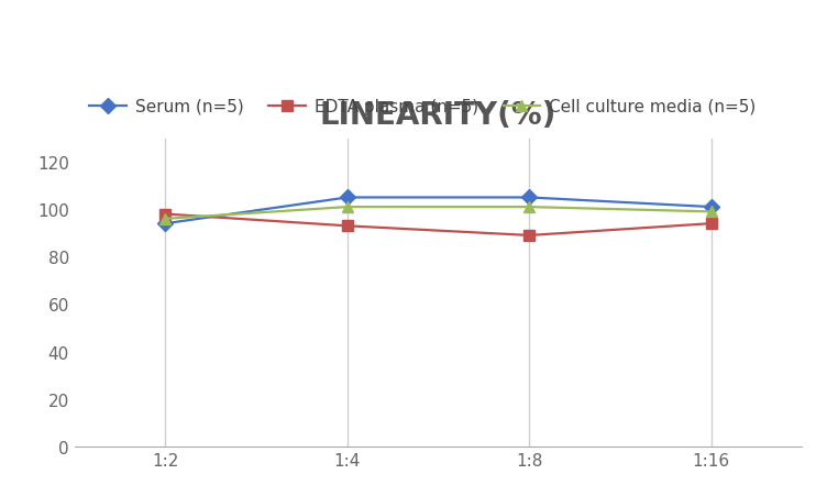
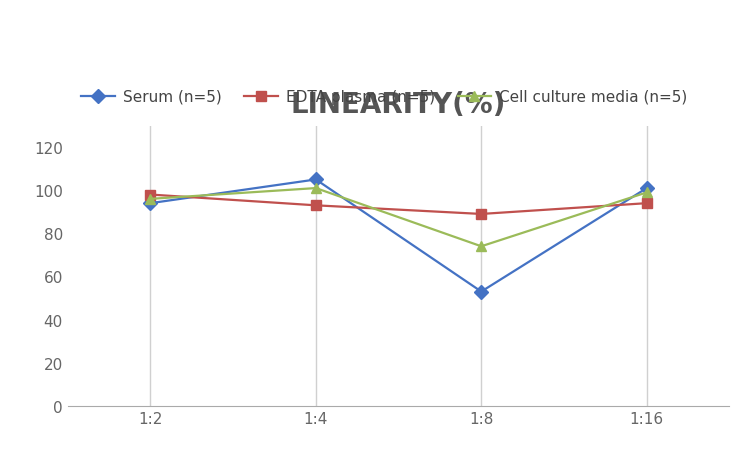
Serum (n=5)/1:8: 105 -> 53
Cell culture media (n=5)/1:8: 101 -> 74
